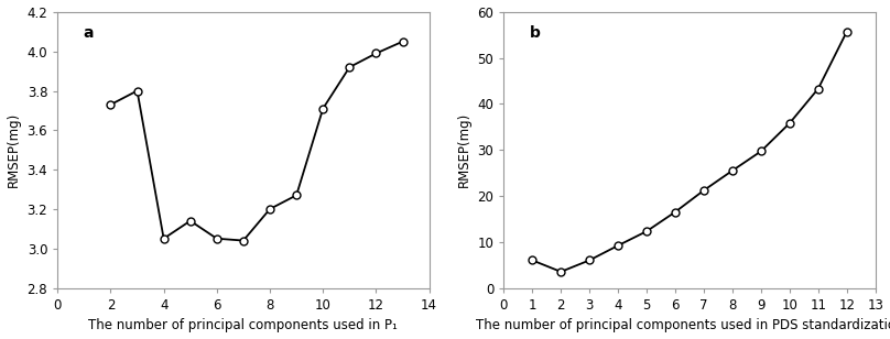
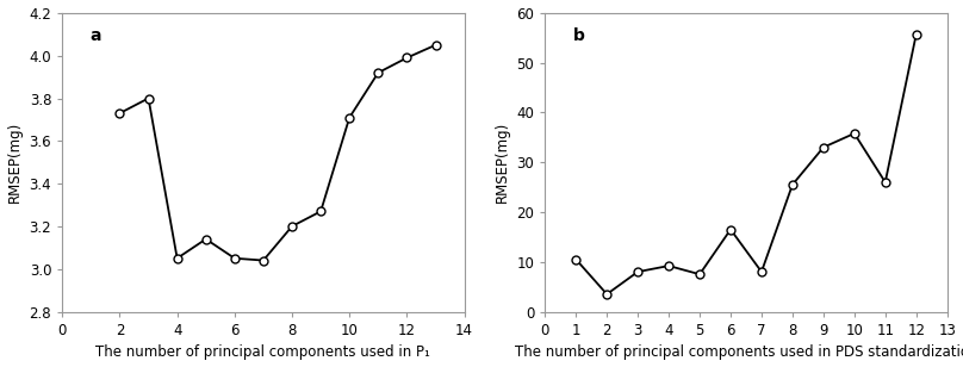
1: 6.0 -> 10.5
3: 6.0 -> 8.0
5: 12.3 -> 7.5
7: 21.2 -> 8.0
9: 29.7 -> 33.0
11: 43.3 -> 26.0
